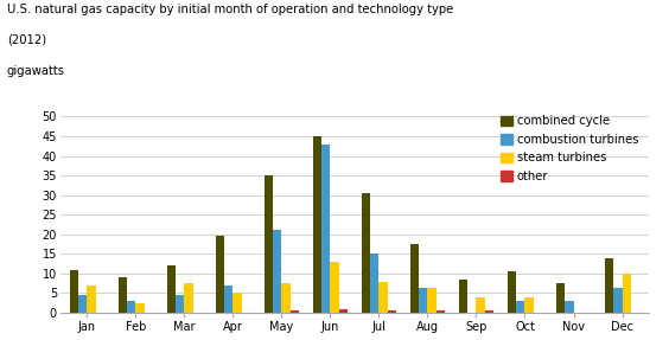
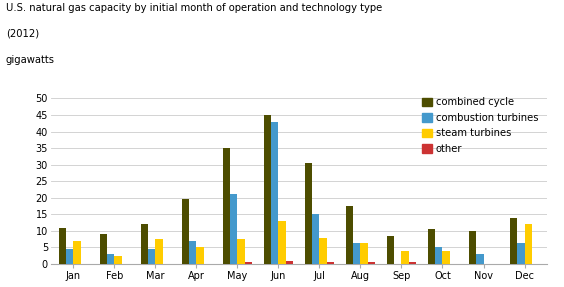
combustion turbines/Oct: 3.0 -> 5.0
combined cycle/Nov: 7.5 -> 10.0
steam turbines/Dec: 10.0 -> 12.0
